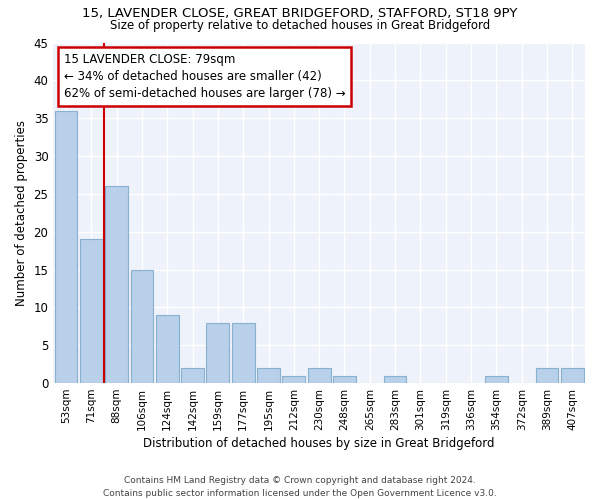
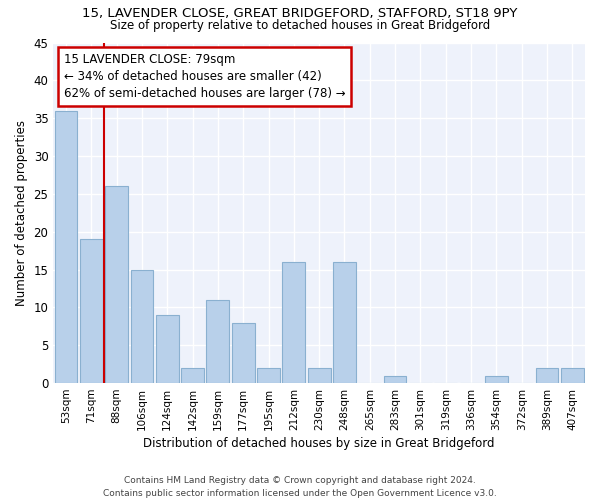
159sqm: 8 -> 11
212sqm: 1 -> 16
248sqm: 1 -> 16
